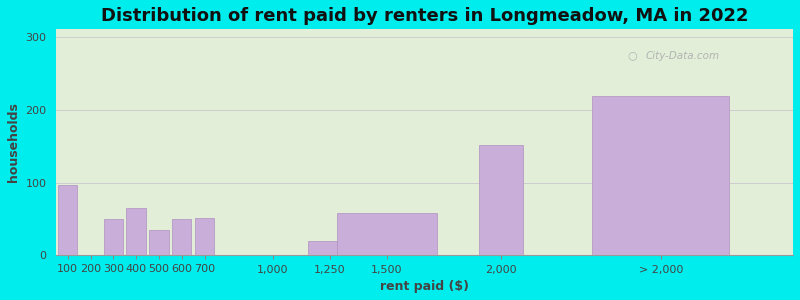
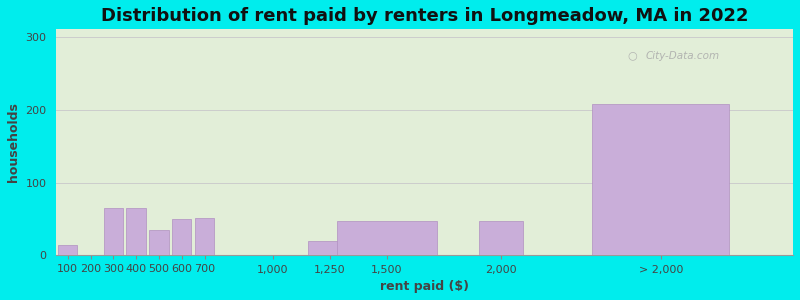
100: 96 -> 15
300: 50 -> 65
1,500: 58 -> 47
2,000: 152 -> 47
> 2,000: 218 -> 207
